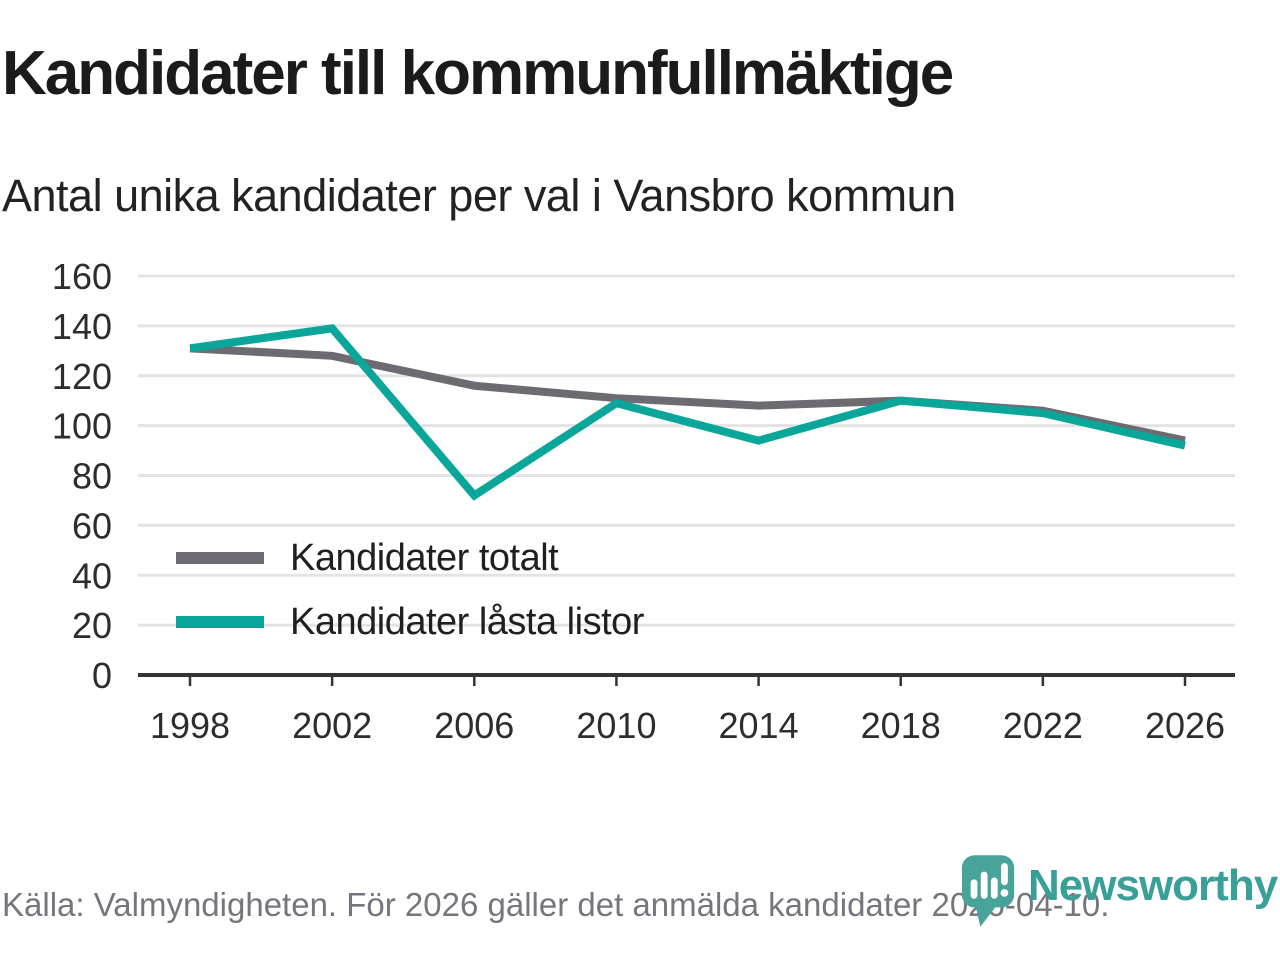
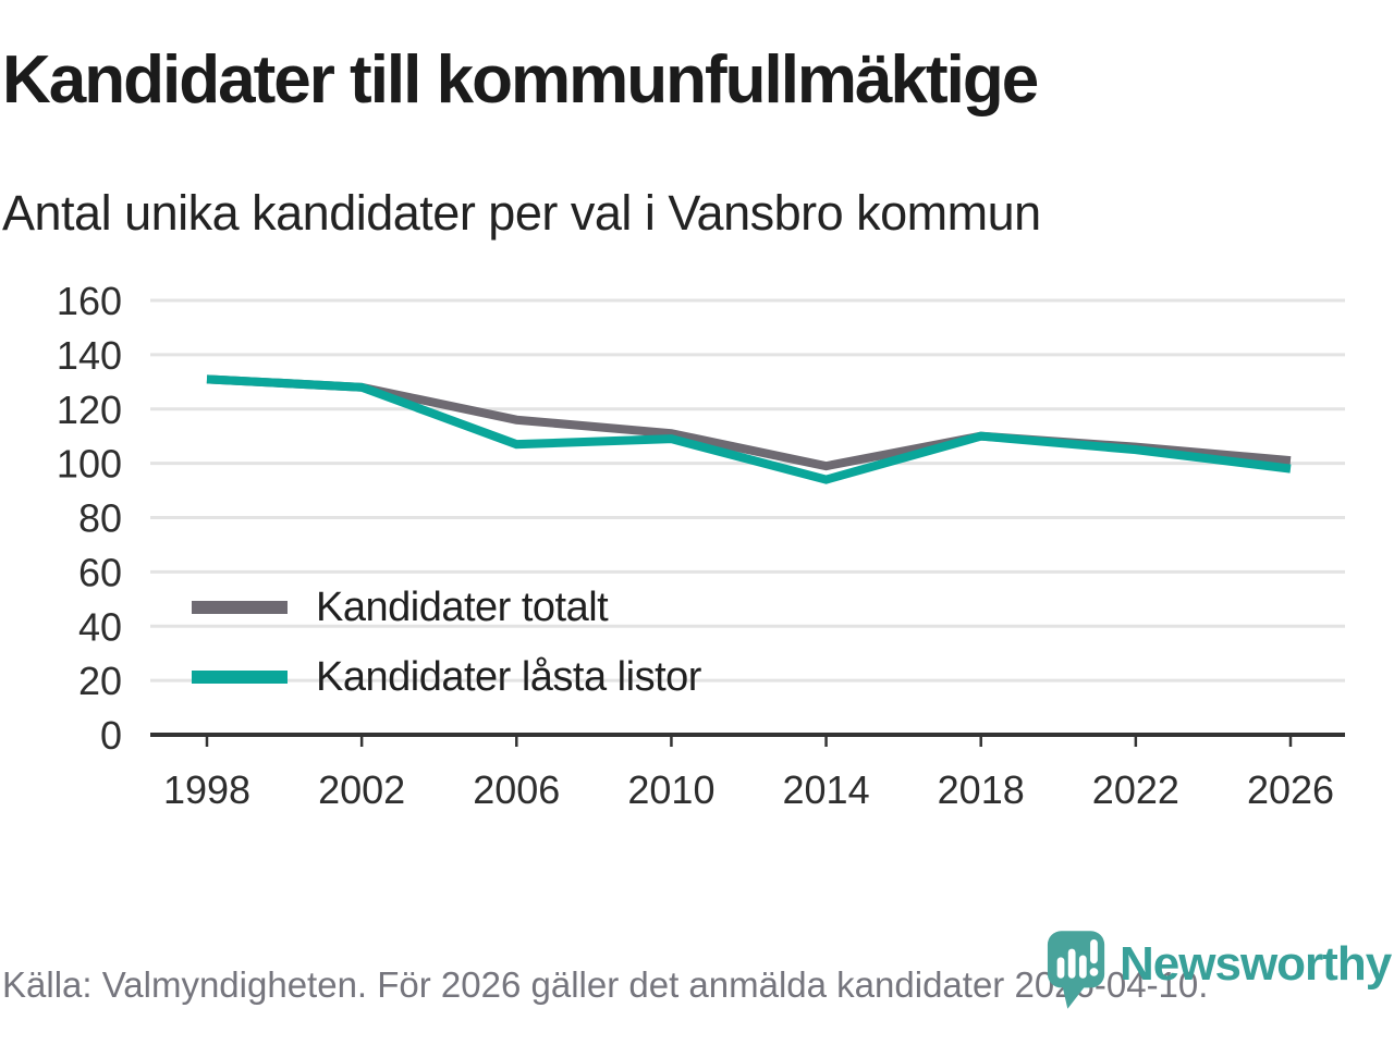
Kandidater låsta listor/2002: 139 -> 128
Kandidater låsta listor/2006: 72 -> 107
Kandidater totalt/2014: 108 -> 99
Kandidater totalt/2026: 94 -> 101
Kandidater låsta listor/2026: 92 -> 98
